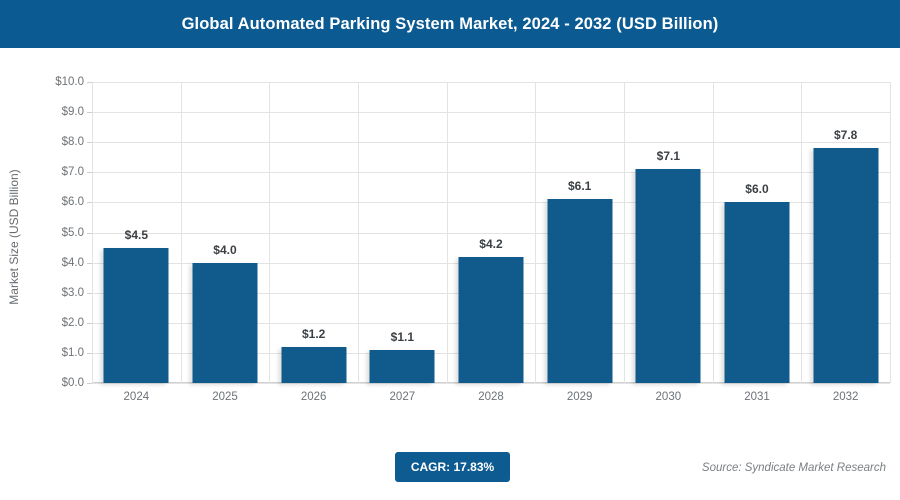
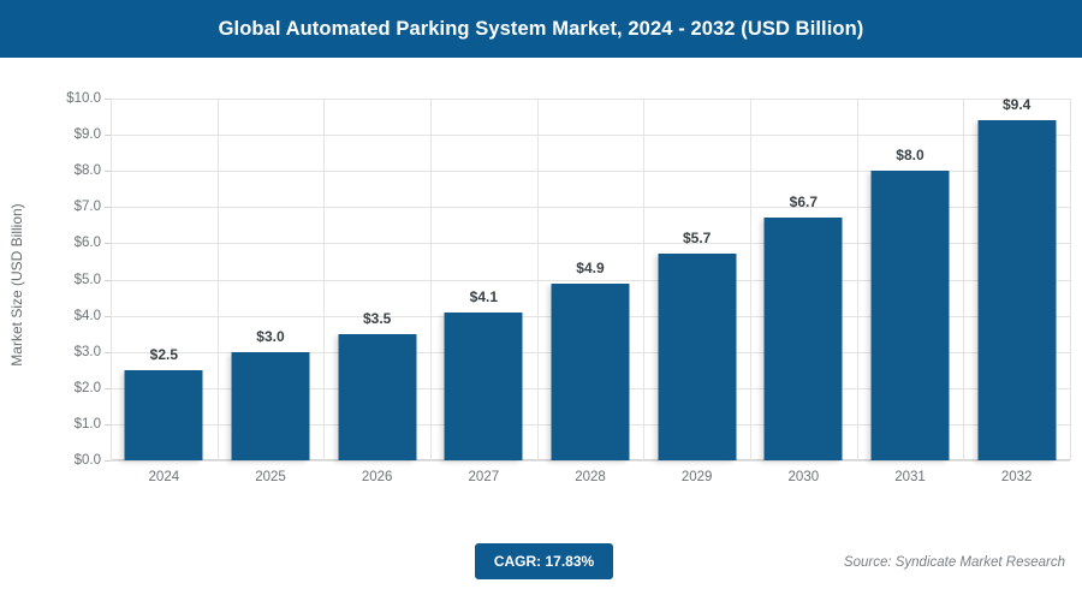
2024: $4.5 -> $2.5
2025: $4.0 -> $3.0
2026: $1.2 -> $3.5
2027: $1.1 -> $4.1
2028: $4.2 -> $4.9
2029: $6.1 -> $5.7
2030: $7.1 -> $6.7
2031: $6.0 -> $8.0
2032: $7.8 -> $9.4
